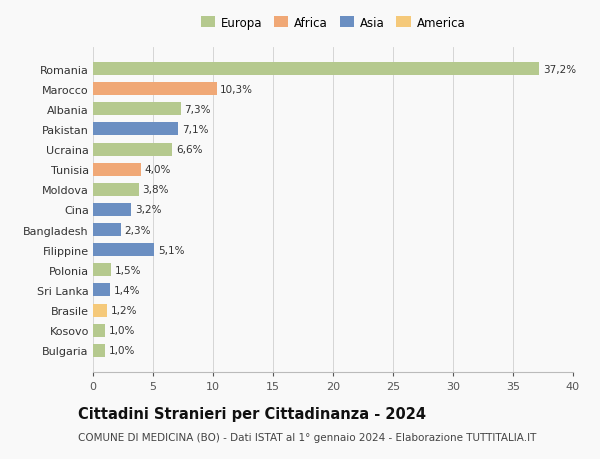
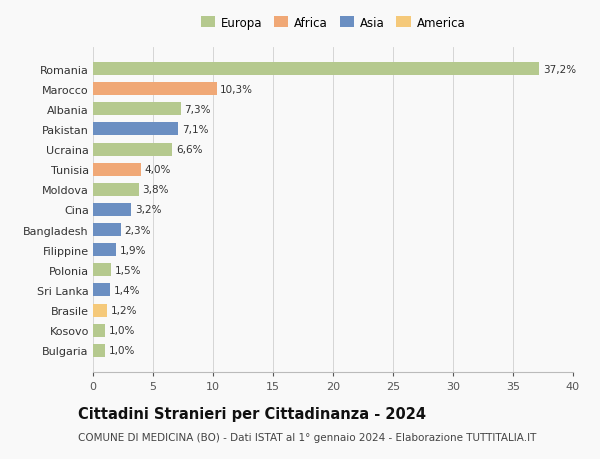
Filippine: 5,1% -> 1,9%
